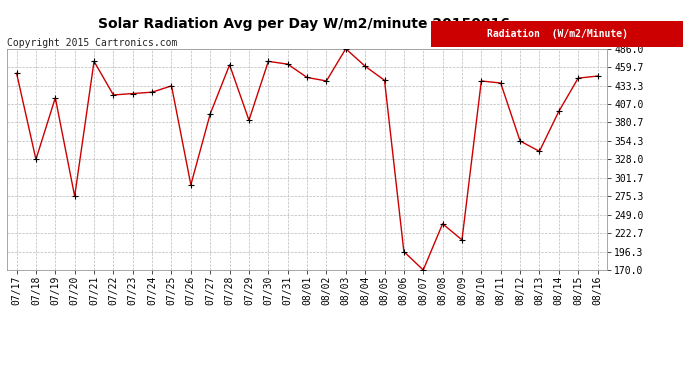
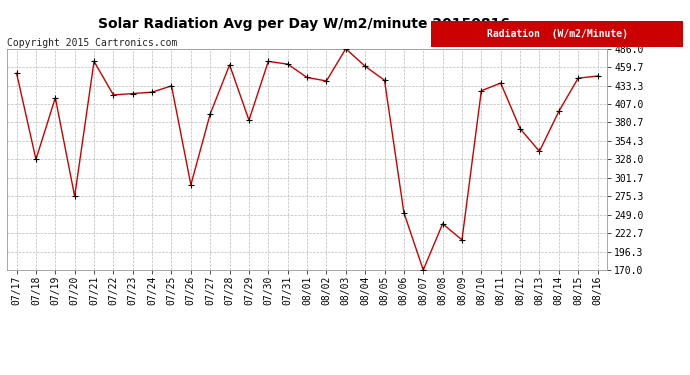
08/06: 196 -> 252
08/10: 440 -> 426
08/12: 354 -> 372
